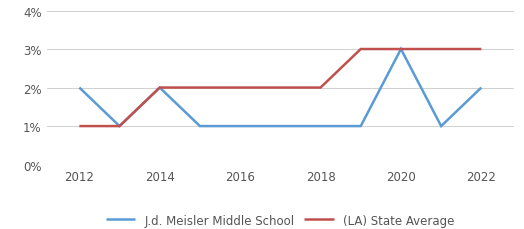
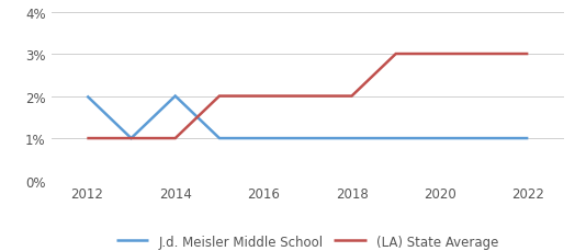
(LA) State Average/2014: 2% -> 1%
J.d. Meisler Middle School/2020: 3% -> 1%
J.d. Meisler Middle School/2022: 2% -> 1%
